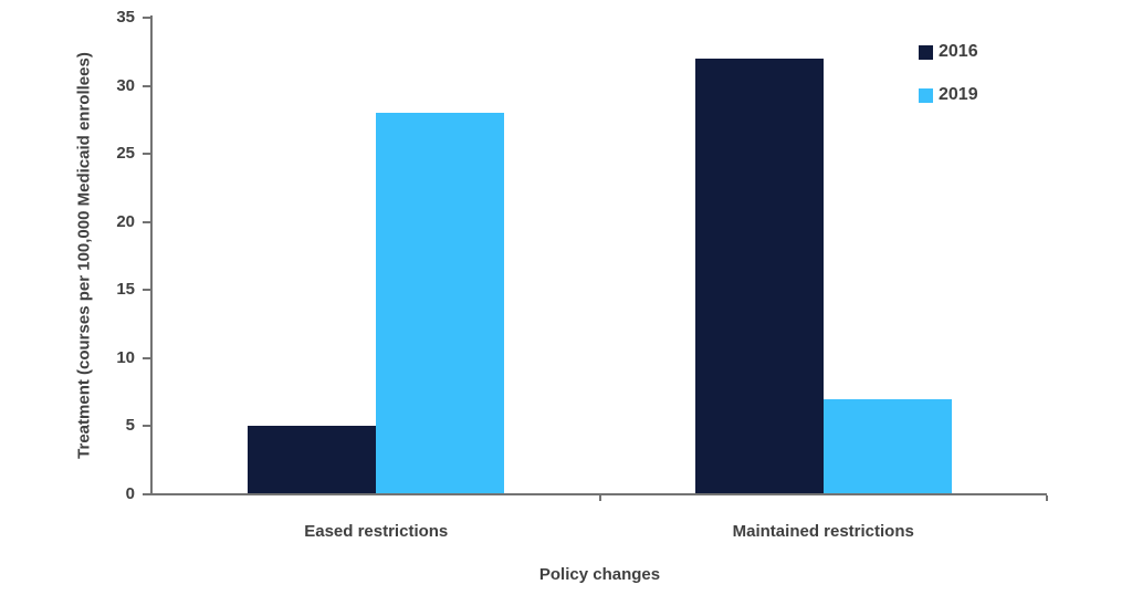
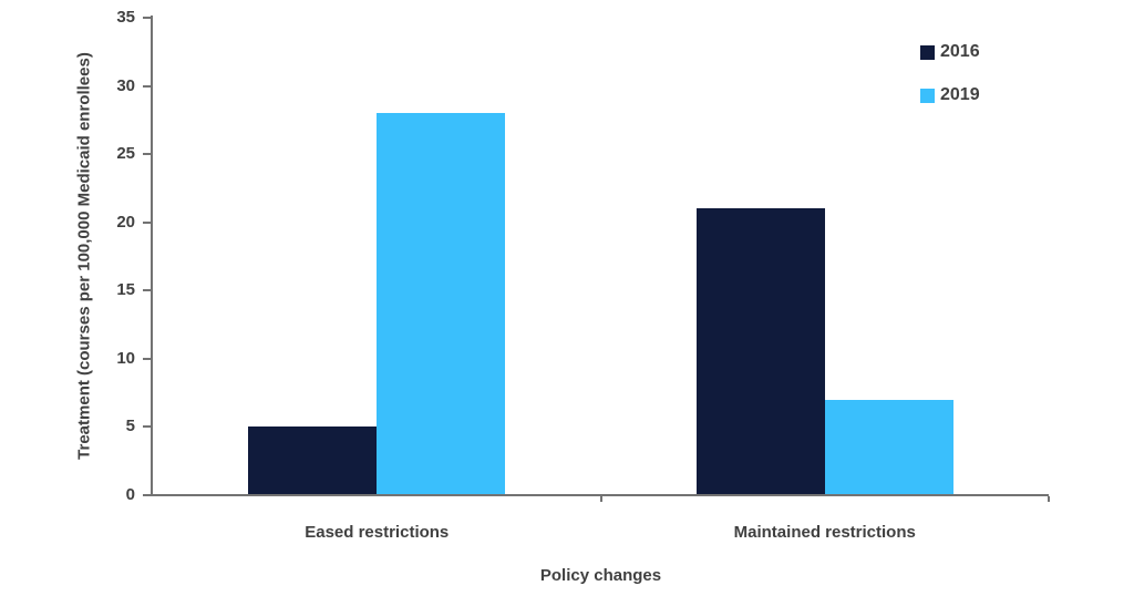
2016/Maintained restrictions: 32 -> 21
